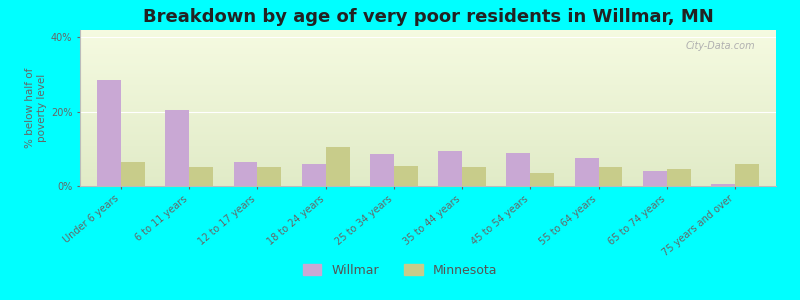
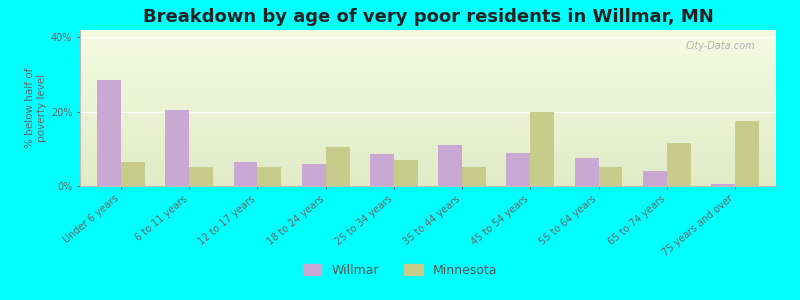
Minnesota/25 to 34 years: 5.5% -> 7.0%
Willmar/35 to 44 years: 9.5% -> 11.0%
Minnesota/45 to 54 years: 3.5% -> 20.0%
Minnesota/65 to 74 years: 4.5% -> 11.5%
Minnesota/75 years and over: 6.0% -> 17.5%
